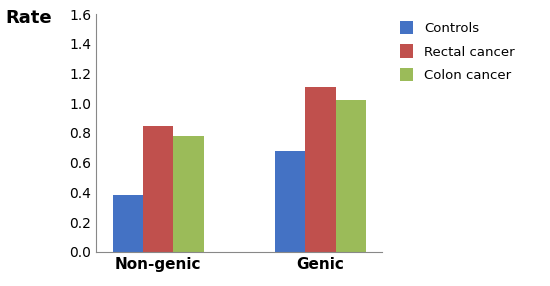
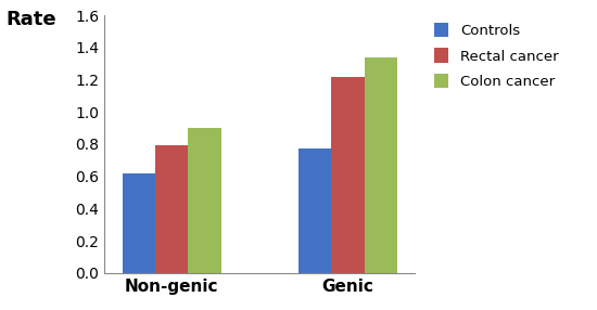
Controls/Non-genic: 0.38 -> 0.62
Rectal cancer/Non-genic: 0.85 -> 0.79
Colon cancer/Non-genic: 0.78 -> 0.90
Controls/Genic: 0.68 -> 0.77
Rectal cancer/Genic: 1.11 -> 1.22
Colon cancer/Genic: 1.02 -> 1.34
